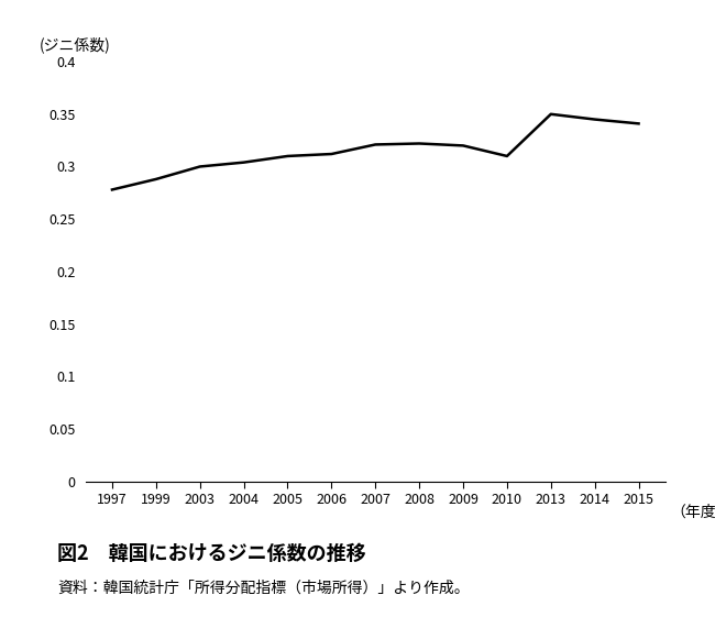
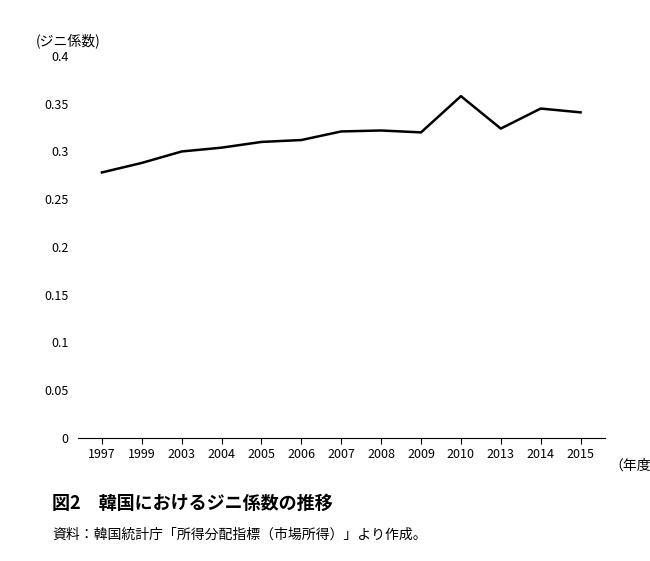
2010: 0.310 -> 0.358
2013: 0.350 -> 0.324
